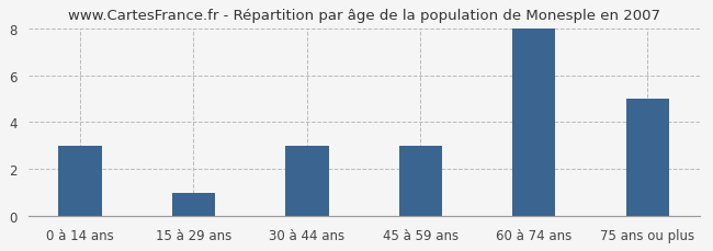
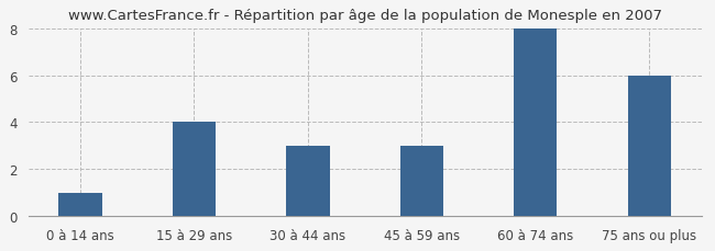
0 à 14 ans: 3 -> 1
15 à 29 ans: 1 -> 4
75 ans ou plus: 5 -> 6
